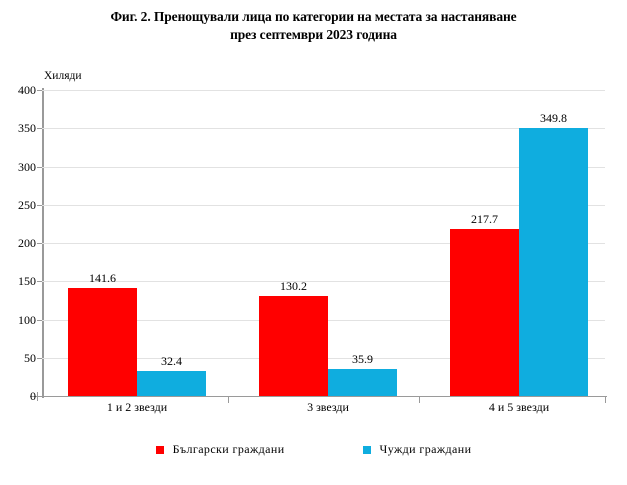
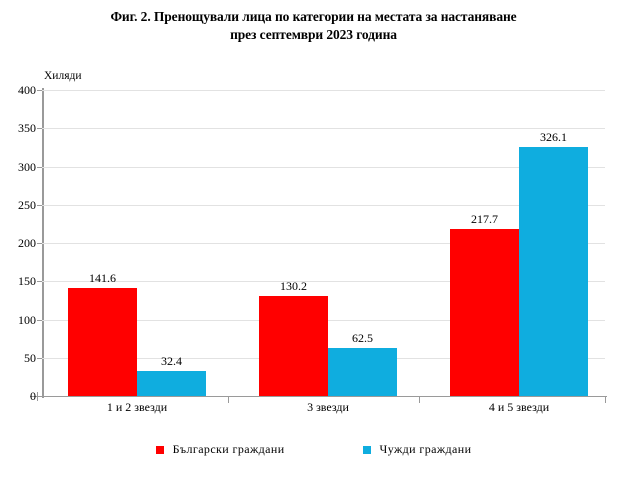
Чужди граждани/3 звезди: 35.9 -> 62.5
Чужди граждани/4 и 5 звезди: 349.8 -> 326.1
